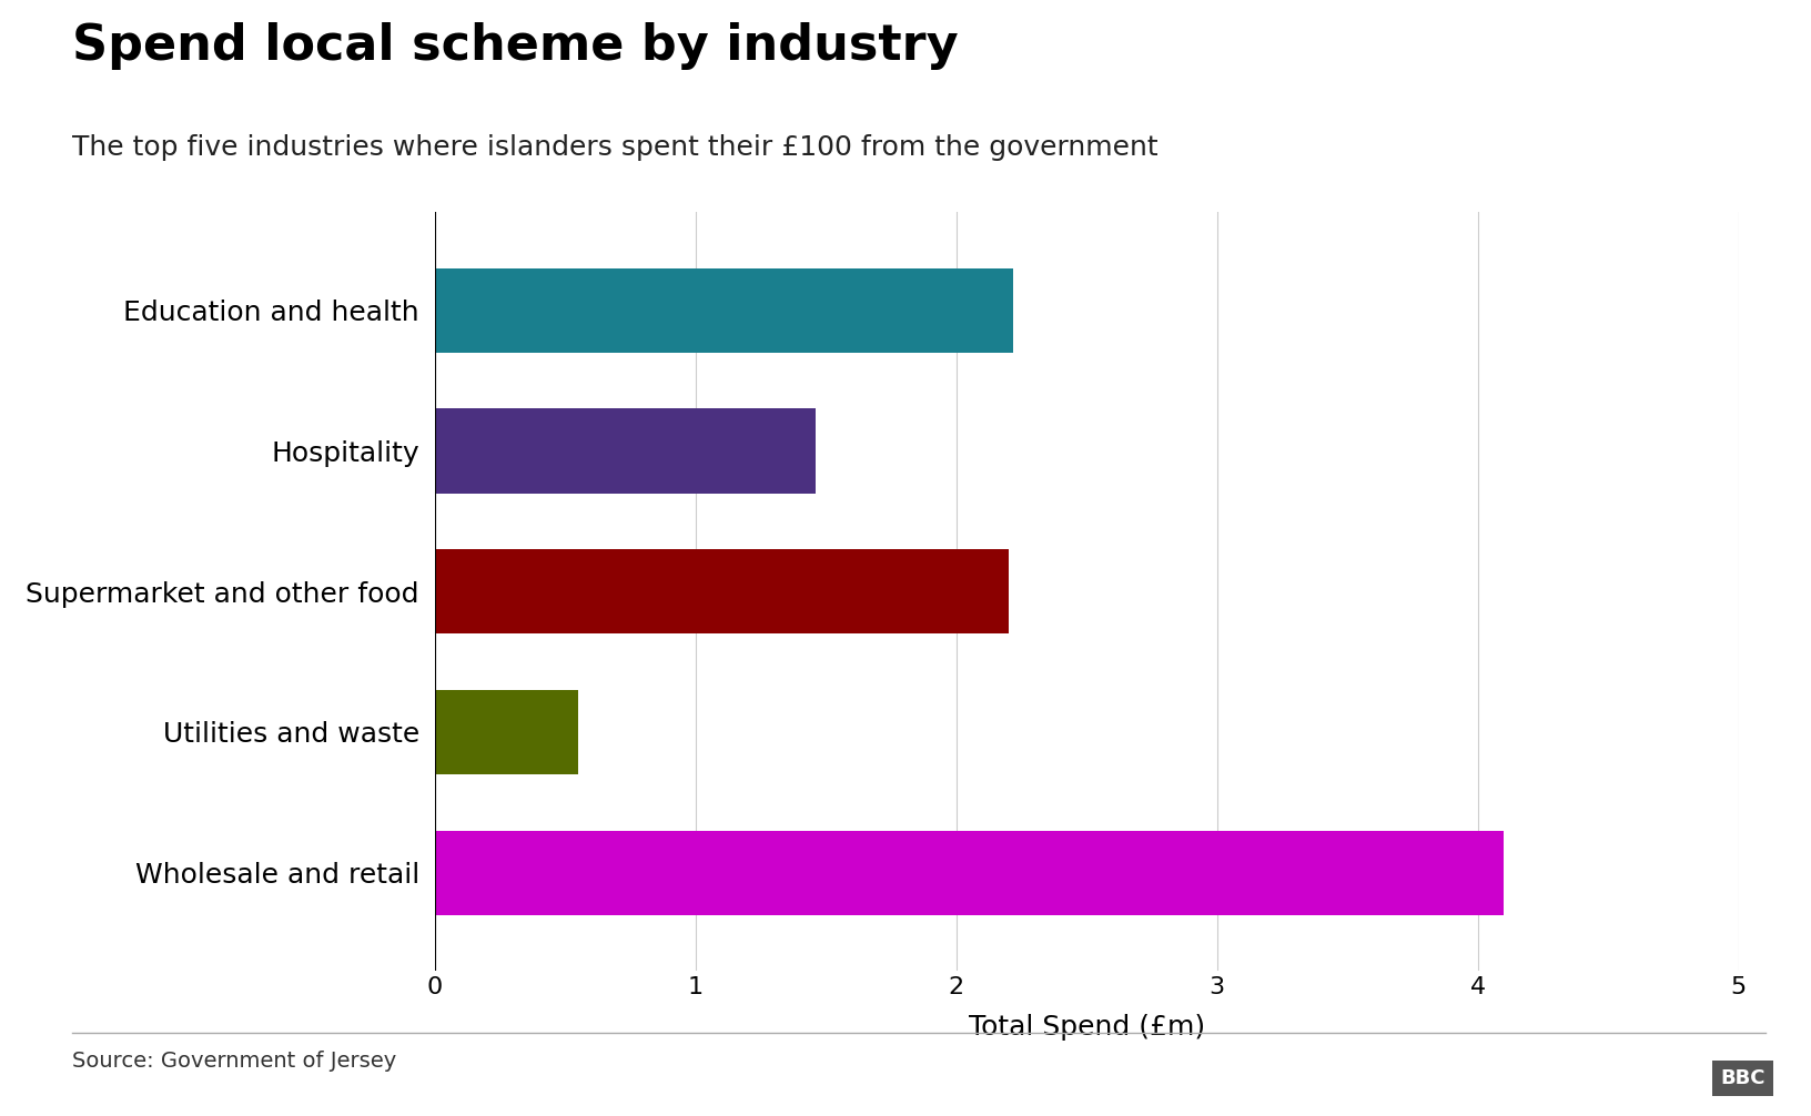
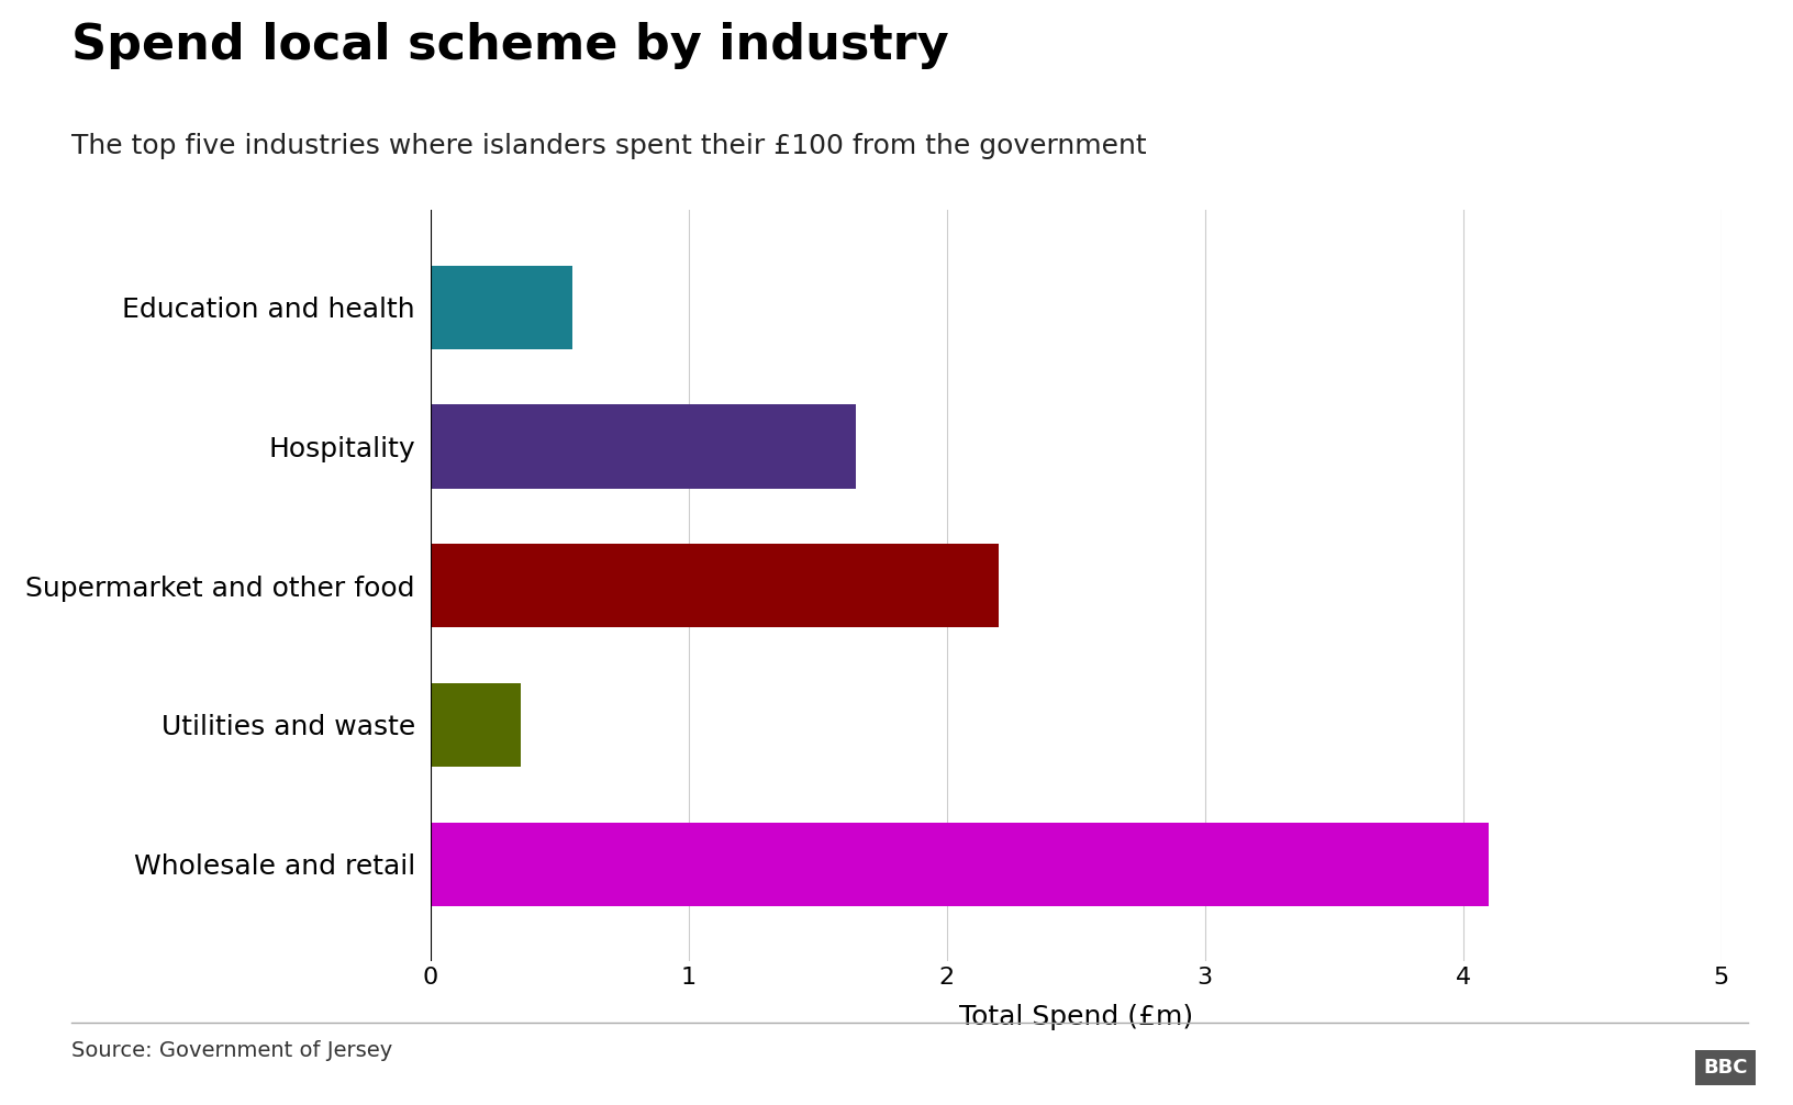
Education and health: 2.22 -> 0.55
Hospitality: 1.46 -> 1.65
Utilities and waste: 0.55 -> 0.35
